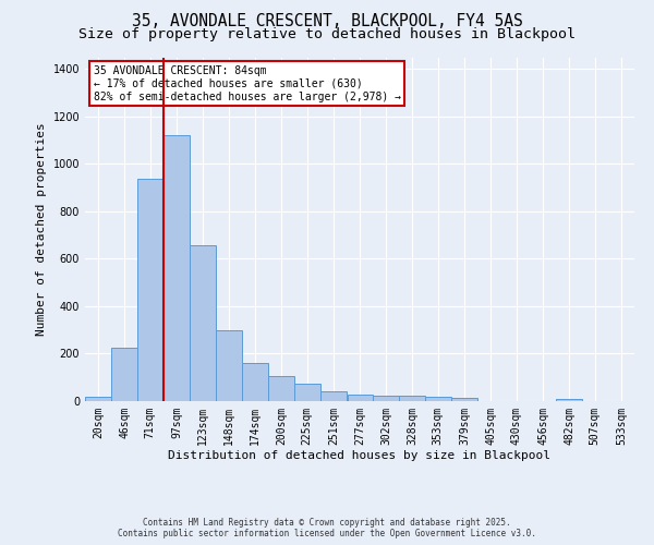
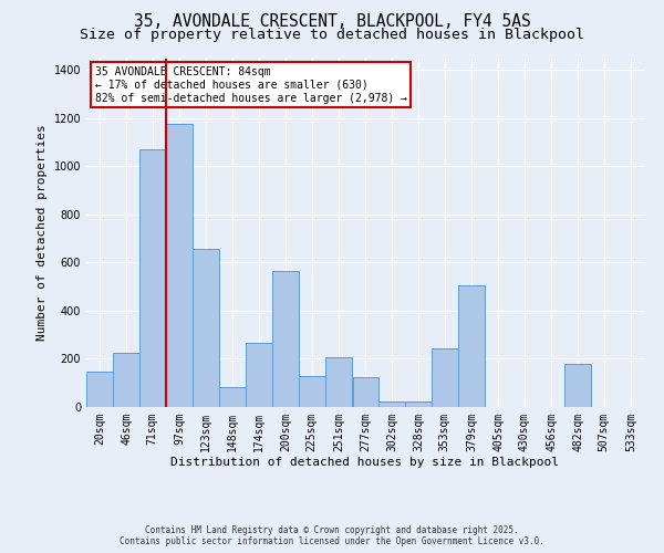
20sqm: 15 -> 145
71sqm: 935 -> 1070
97sqm: 1120 -> 1175
148sqm: 295 -> 80
174sqm: 160 -> 265
200sqm: 105 -> 565
225sqm: 70 -> 125
251sqm: 38 -> 205
277sqm: 25 -> 120
353sqm: 15 -> 240
379sqm: 12 -> 505
482sqm: 5 -> 175
